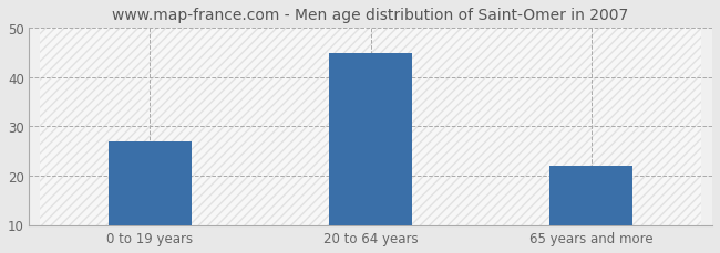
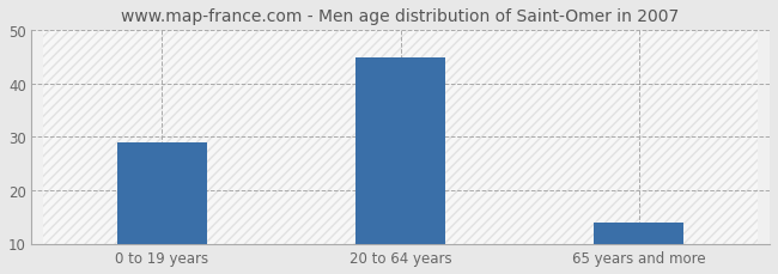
0 to 19 years: 27 -> 29
65 years and more: 22 -> 14
